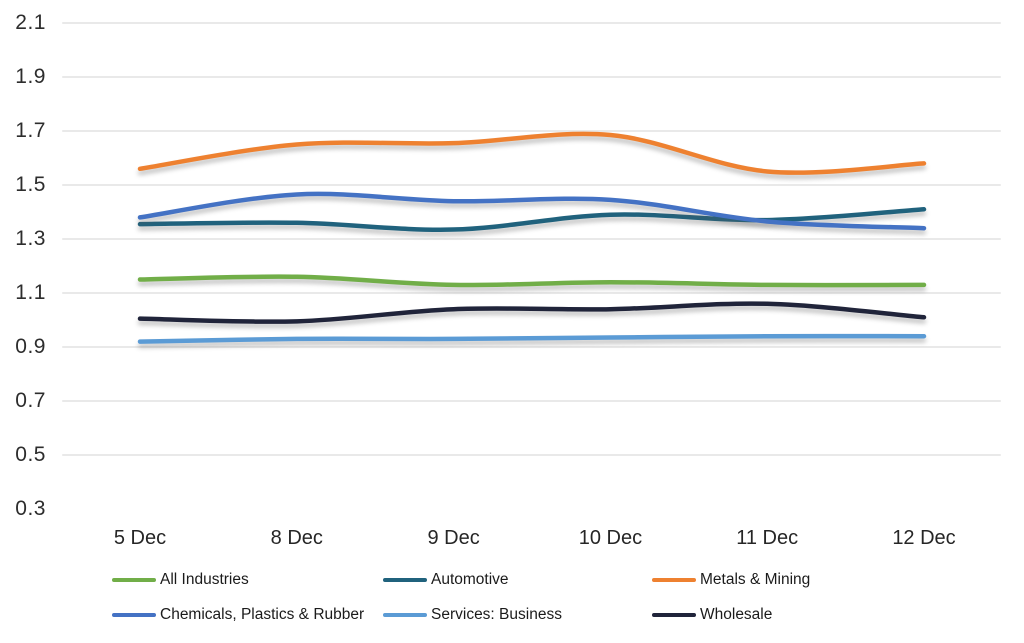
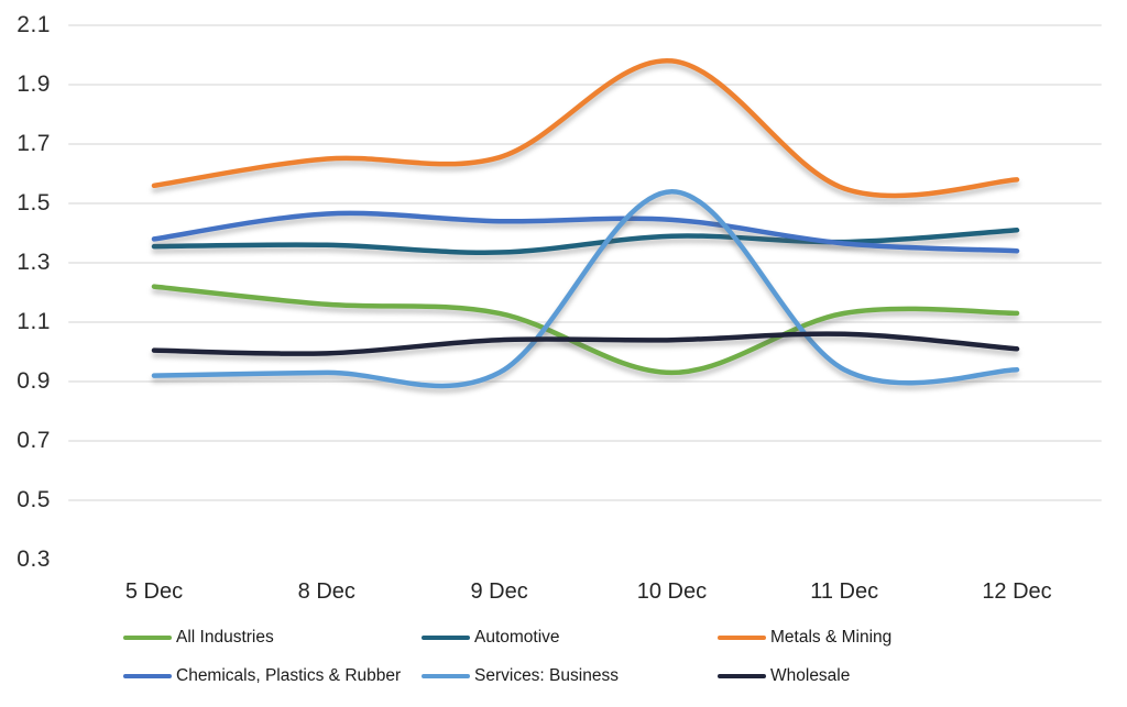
All Industries/5 Dec: 1.15 -> 1.22
All Industries/10 Dec: 1.14 -> 0.93
Metals & Mining/10 Dec: 1.69 -> 1.98
Services: Business/10 Dec: 0.94 -> 1.54
